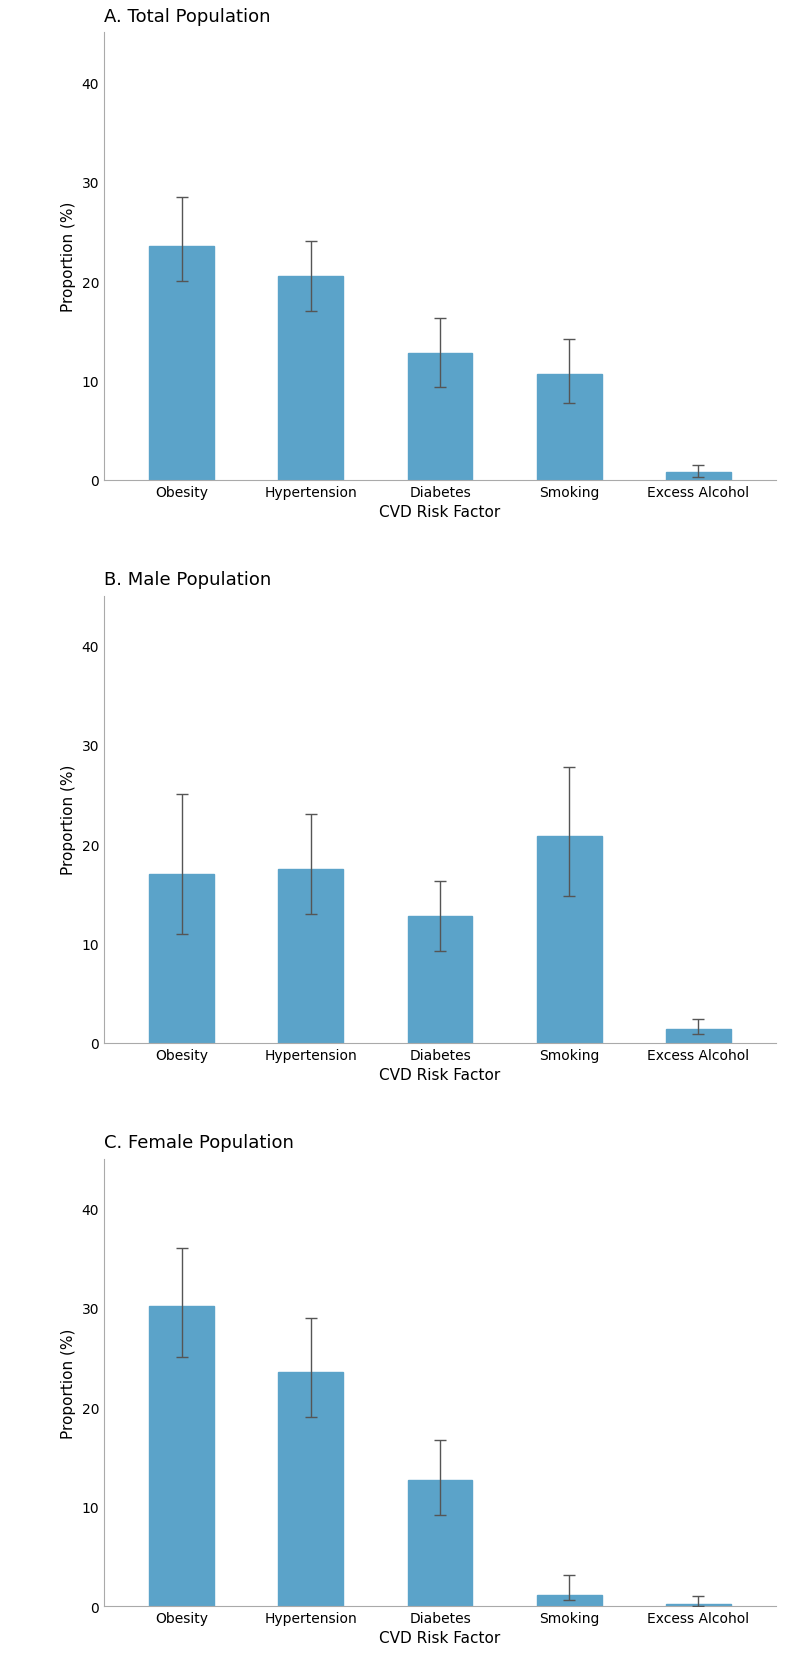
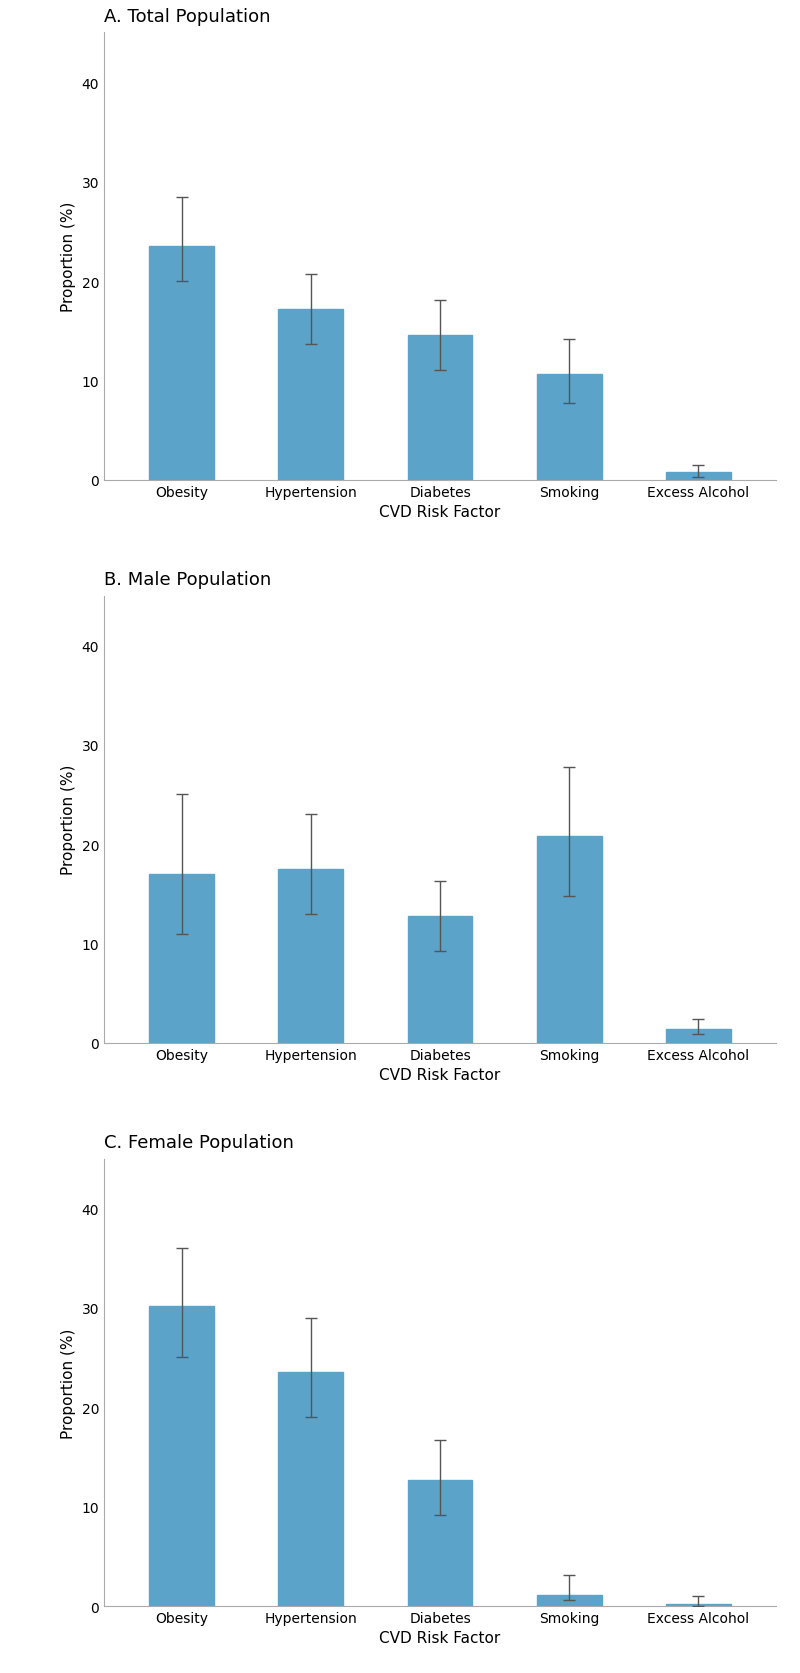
A. Total Population/Hypertension: 20.5 -> 17.2
A. Total Population/Diabetes: 12.8 -> 14.6
